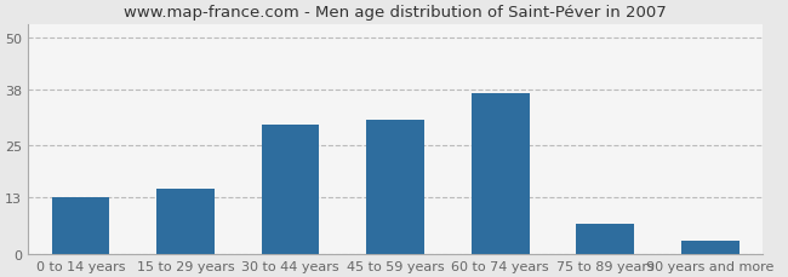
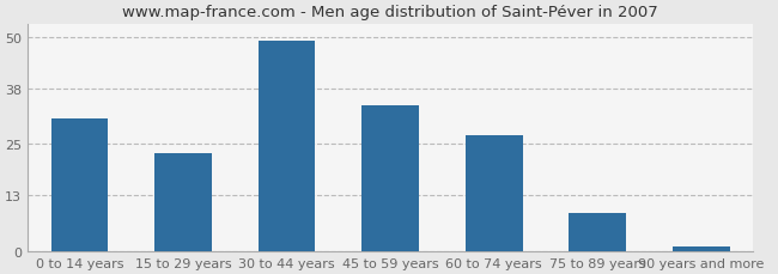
0 to 14 years: 13 -> 31
15 to 29 years: 15 -> 23
30 to 44 years: 30 -> 49
45 to 59 years: 31 -> 34
60 to 74 years: 37 -> 27
75 to 89 years: 7 -> 9
90 years and more: 3 -> 1
